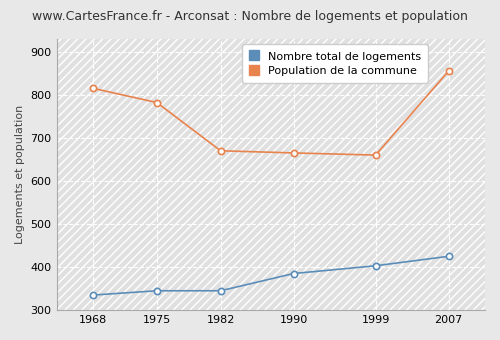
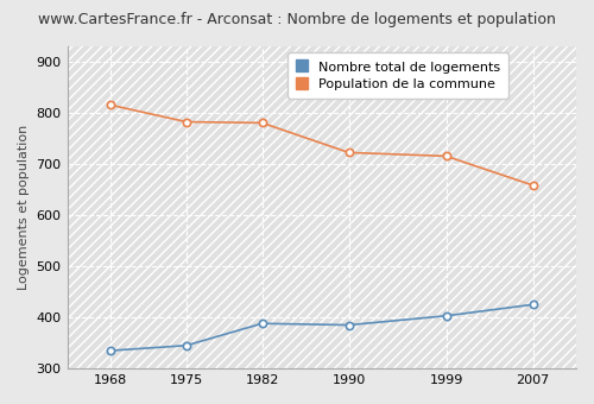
Nombre total de logements/1982: 345 -> 388
Population de la commune/1982: 670 -> 780
Population de la commune/1990: 665 -> 722
Population de la commune/1999: 660 -> 715
Population de la commune/2007: 855 -> 658
